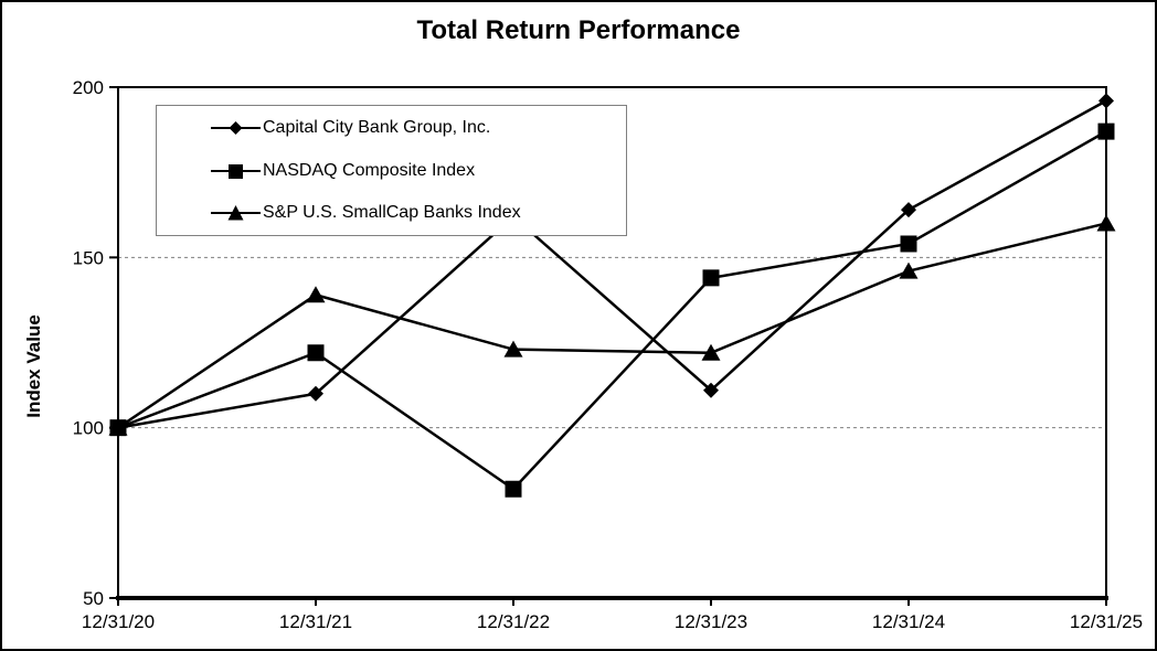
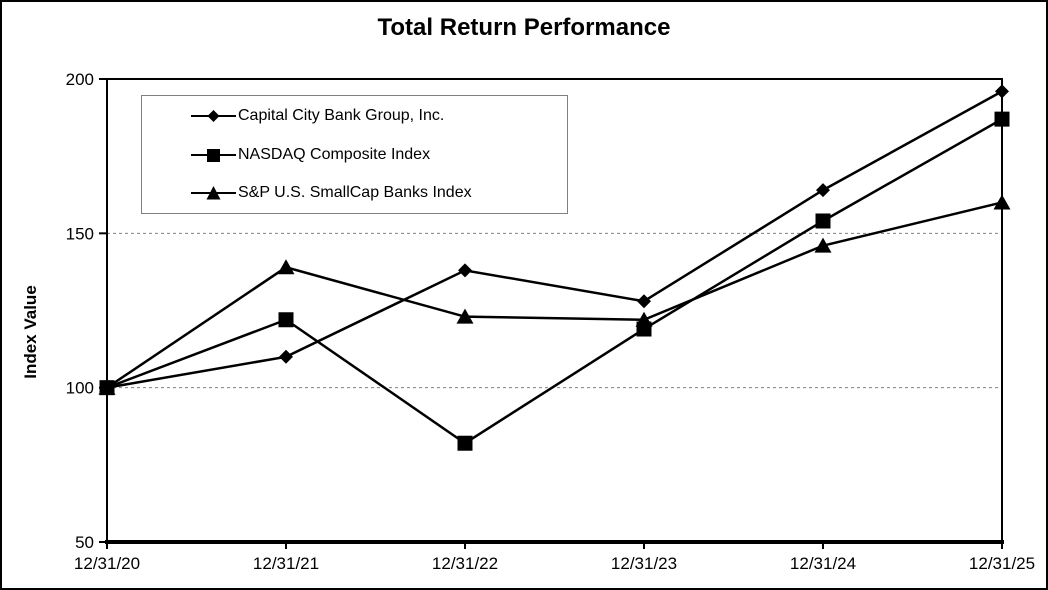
Capital City Bank Group, Inc./12/31/22: 162 -> 138
Capital City Bank Group, Inc./12/31/23: 111 -> 128
NASDAQ Composite Index/12/31/23: 144 -> 119
